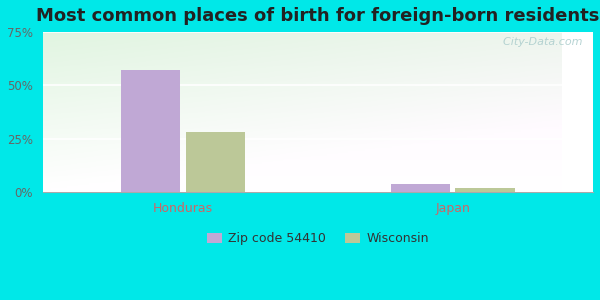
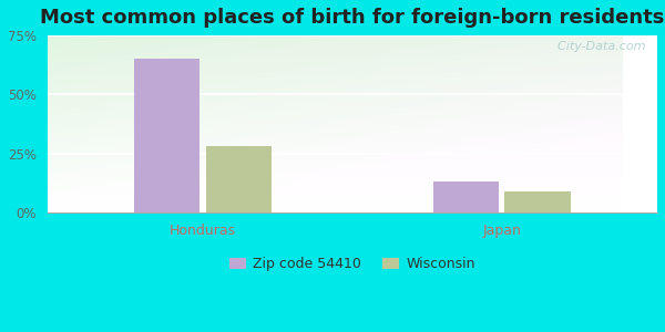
Zip code 54410/Honduras: 57% -> 65%
Zip code 54410/Japan: 4% -> 13%
Wisconsin/Japan: 2% -> 9%
